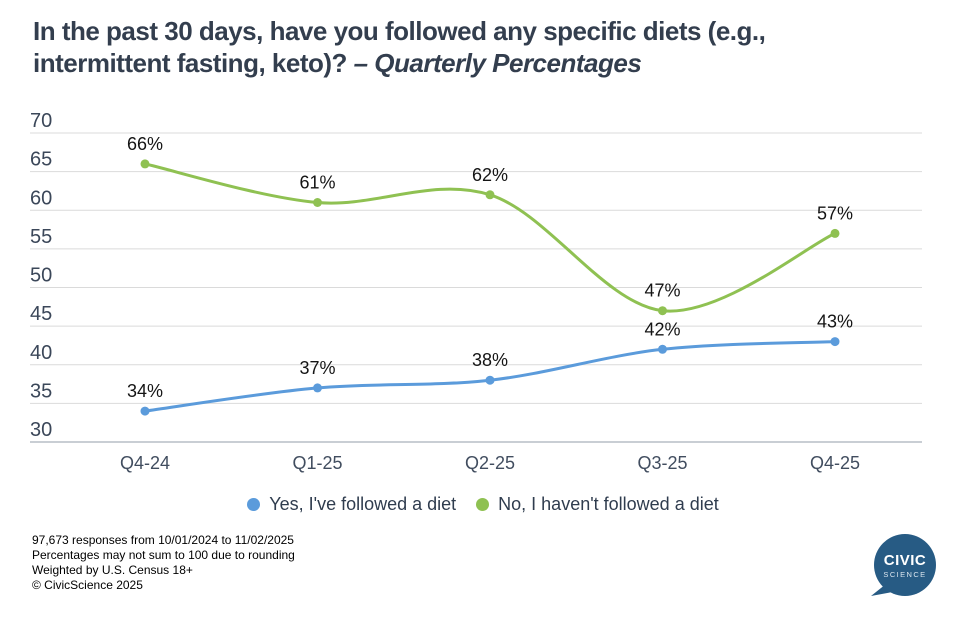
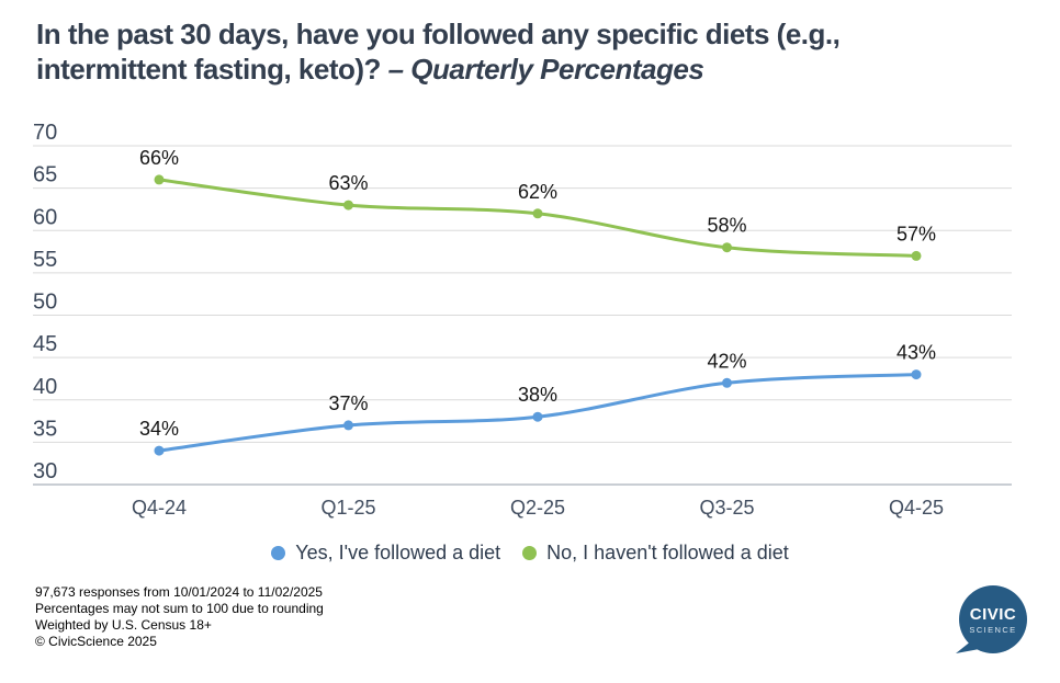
No, I haven't followed a diet/Q1-25: 61% -> 63%
No, I haven't followed a diet/Q3-25: 47% -> 58%
